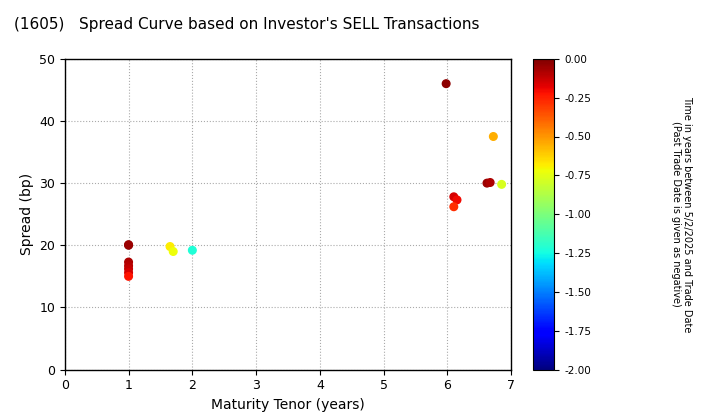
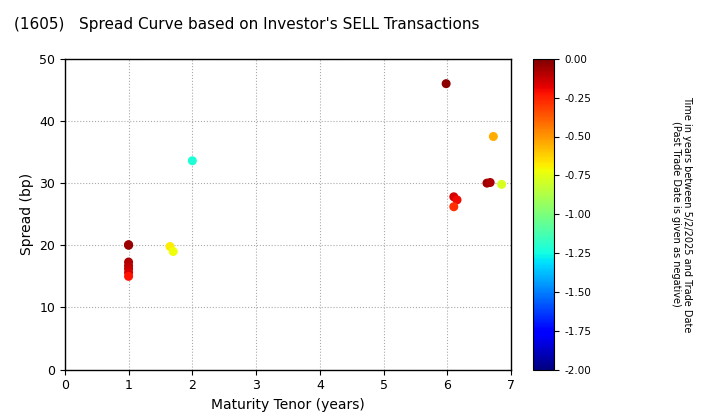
2: 19.2 -> 33.6
